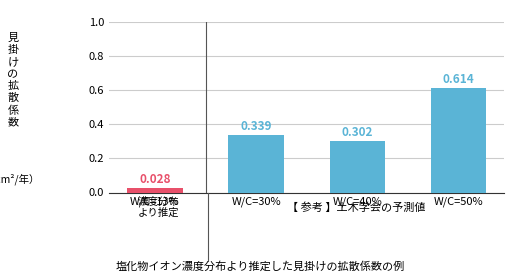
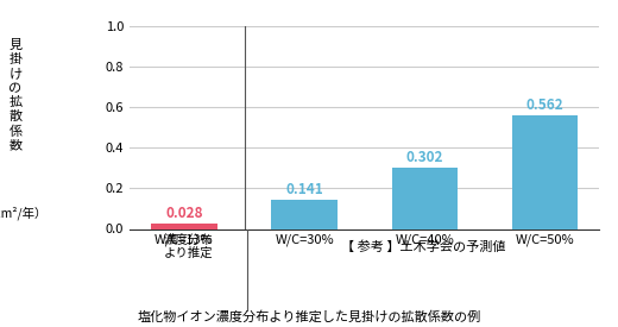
W/C=30%: 0.339 -> 0.141
W/C=50%: 0.614 -> 0.562
